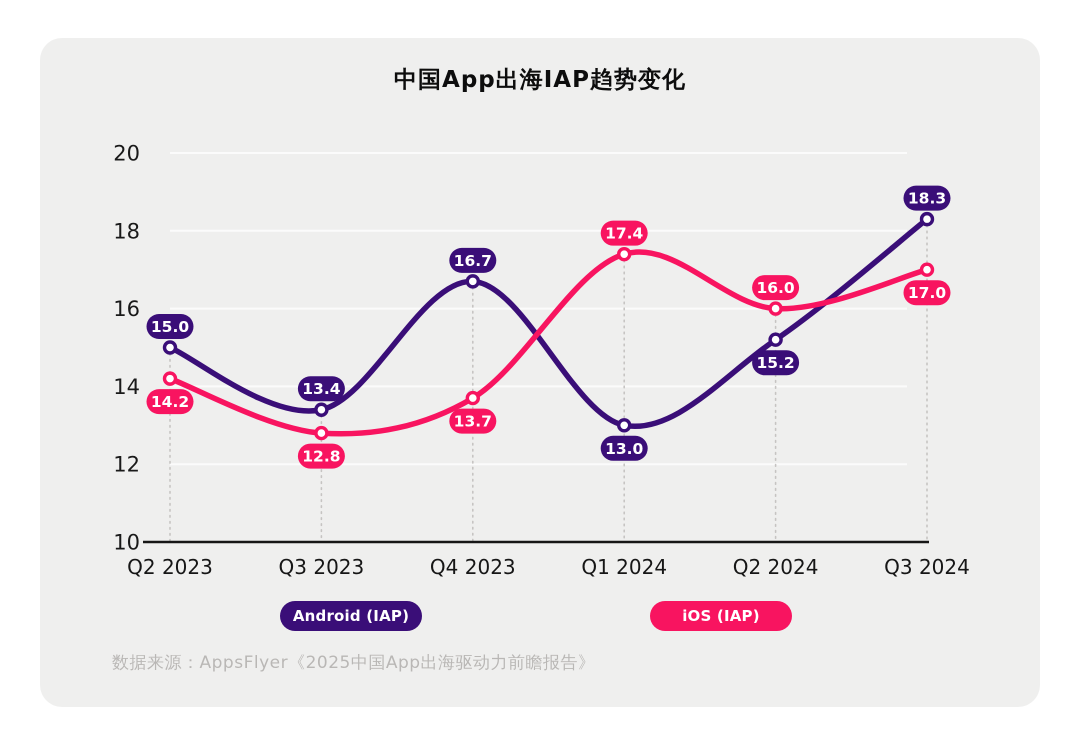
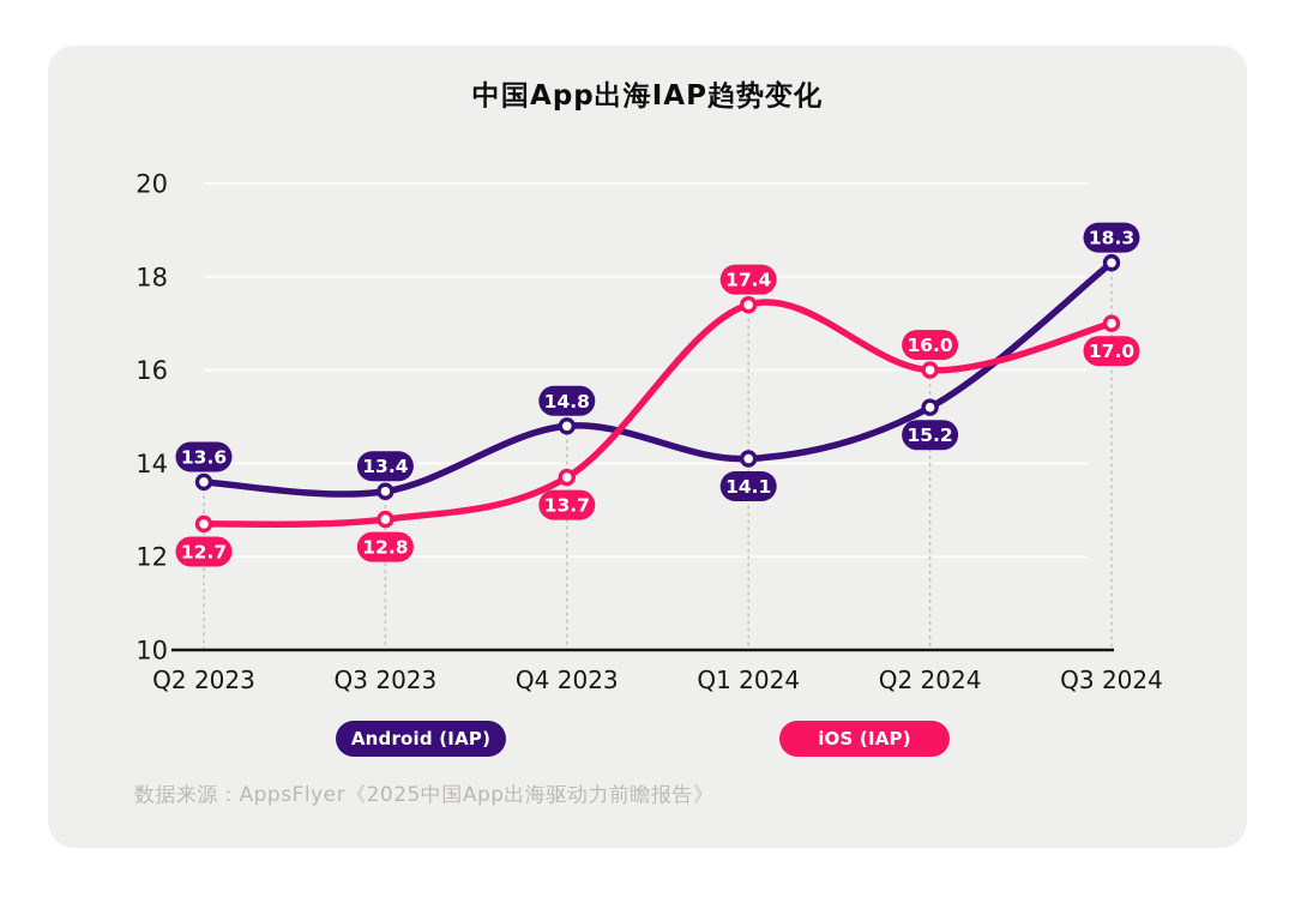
Android (IAP)/Q2 2023: 15.0 -> 13.6
iOS (IAP)/Q2 2023: 14.2 -> 12.7
Android (IAP)/Q4 2023: 16.7 -> 14.8
Android (IAP)/Q1 2024: 13.0 -> 14.1
